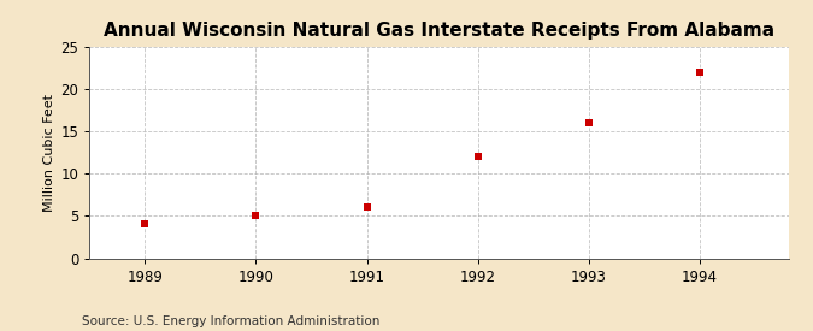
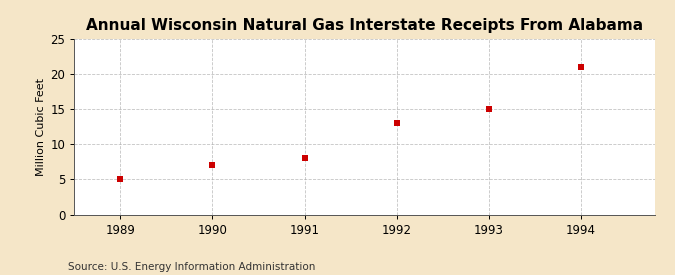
1989: 4 -> 5
1990: 5 -> 7
1991: 6 -> 8
1992: 12 -> 13
1993: 16 -> 15
1994: 22 -> 21
